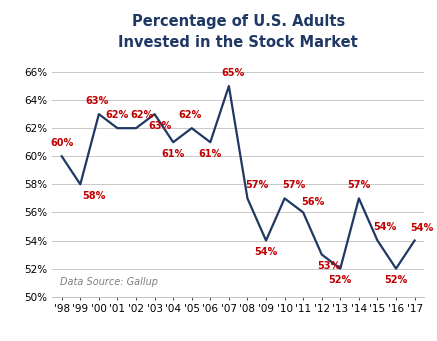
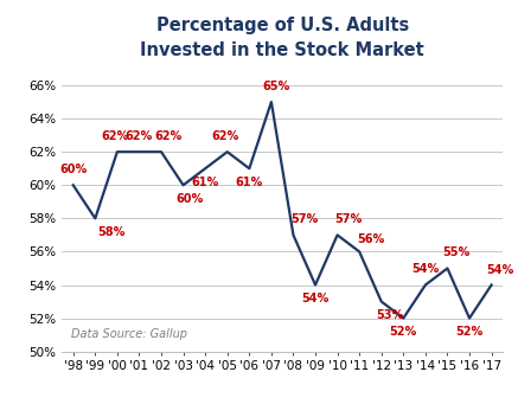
'00: 63% -> 62%
'03: 63% -> 60%
'14: 57% -> 54%
'15: 54% -> 55%
